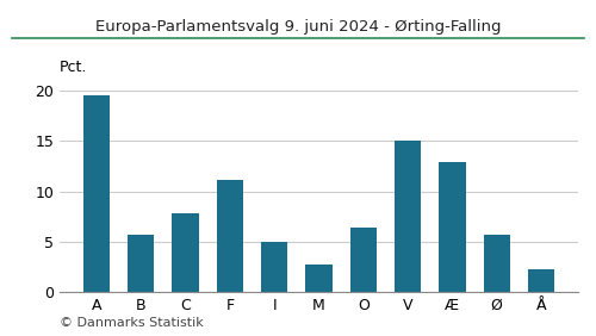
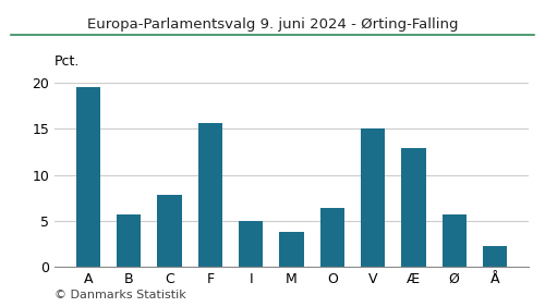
F: 11.2 -> 15.6
M: 2.8 -> 3.8
